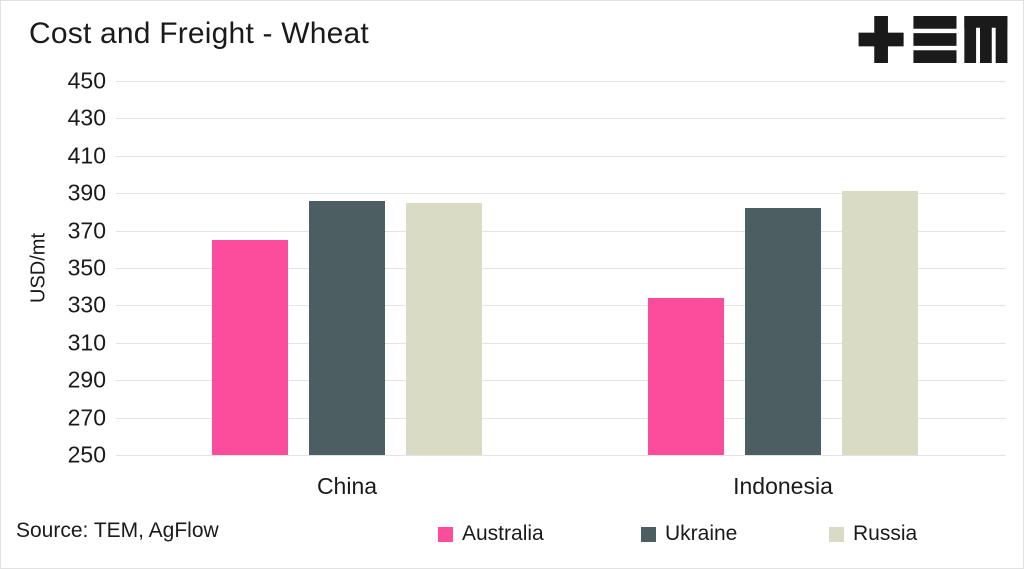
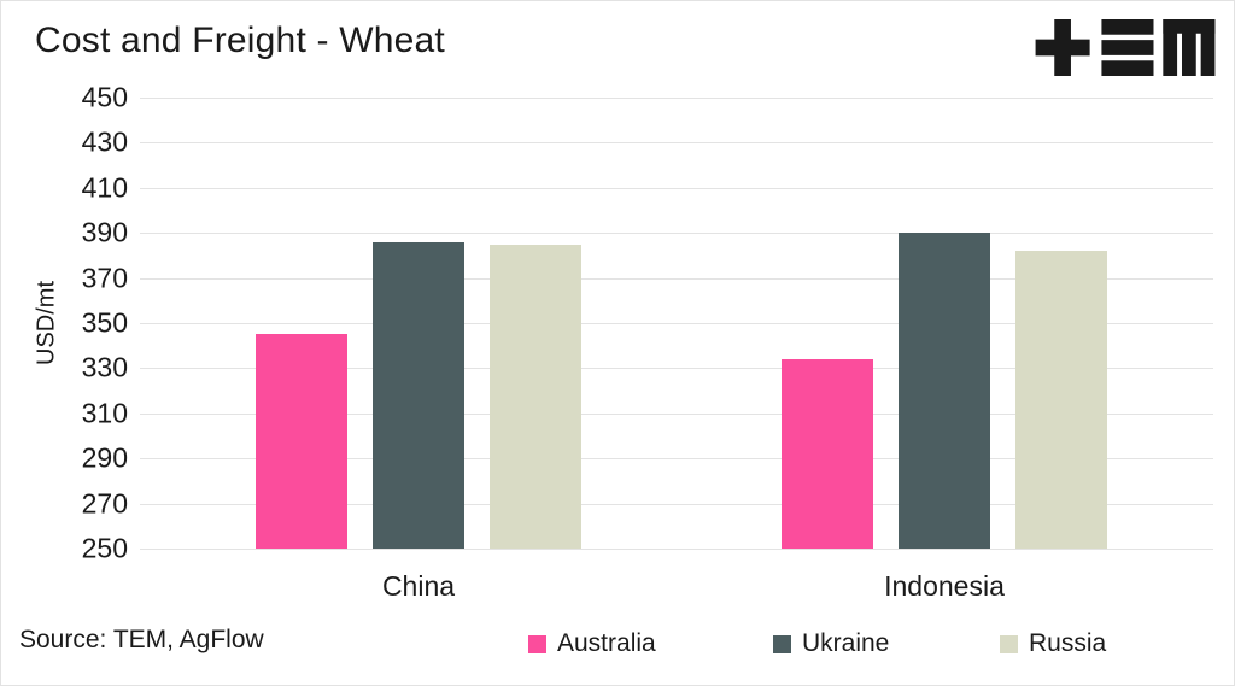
Australia/China: 365 -> 345
Ukraine/Indonesia: 382 -> 390
Russia/Indonesia: 391 -> 382
